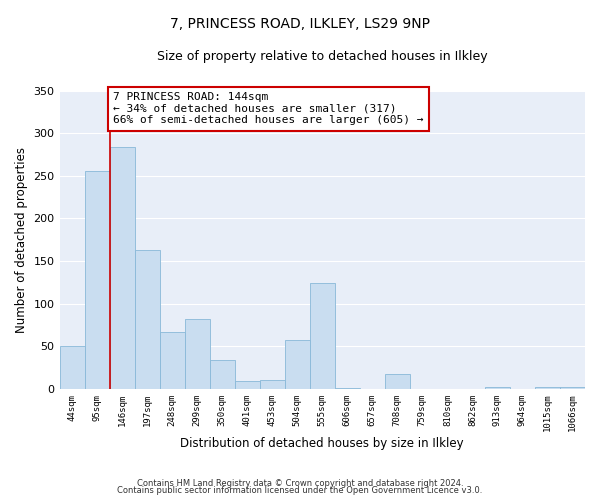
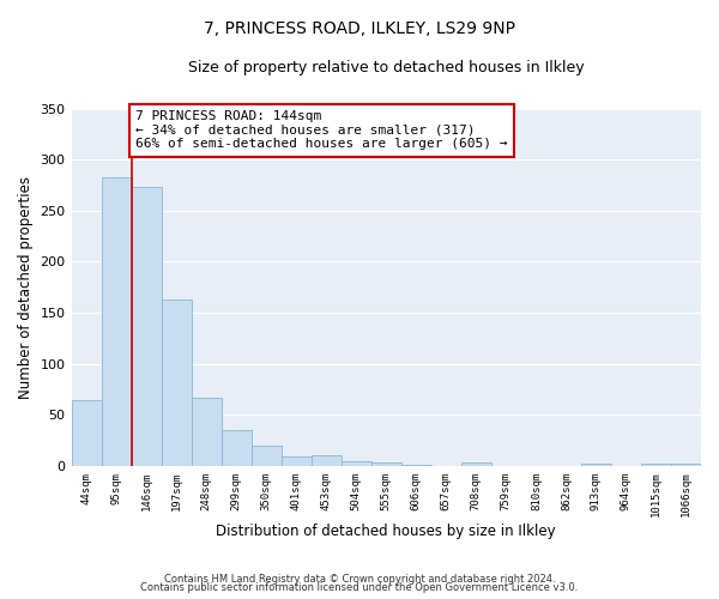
44sqm: 50 -> 65
95sqm: 256 -> 283
146sqm: 284 -> 273
299sqm: 82 -> 35
350sqm: 34 -> 20
504sqm: 58 -> 5
555sqm: 124 -> 4
708sqm: 18 -> 3
